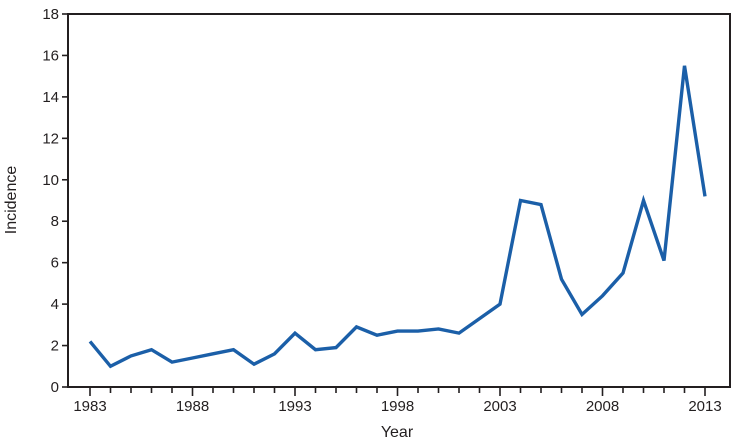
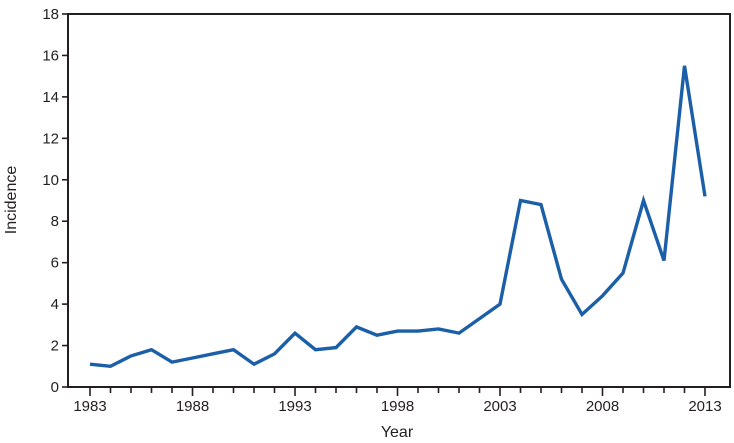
1983: 2.2 -> 1.1
